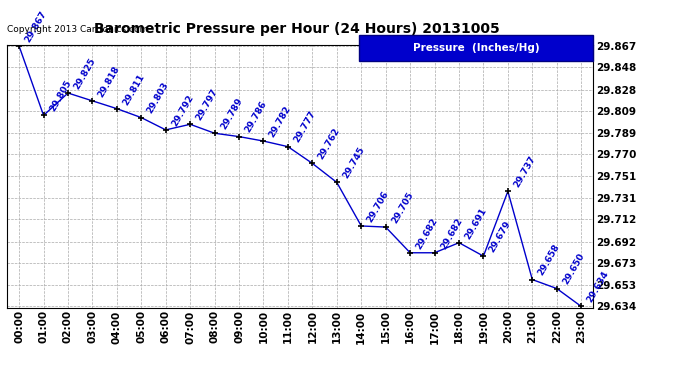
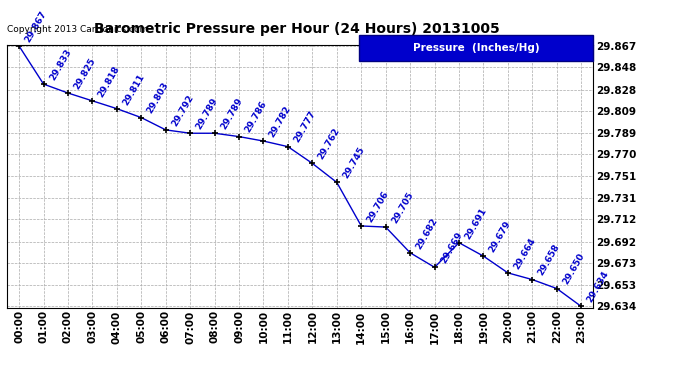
01:00: 29.805 -> 29.833
07:00: 29.797 -> 29.789
17:00: 29.682 -> 29.669
20:00: 29.737 -> 29.664
